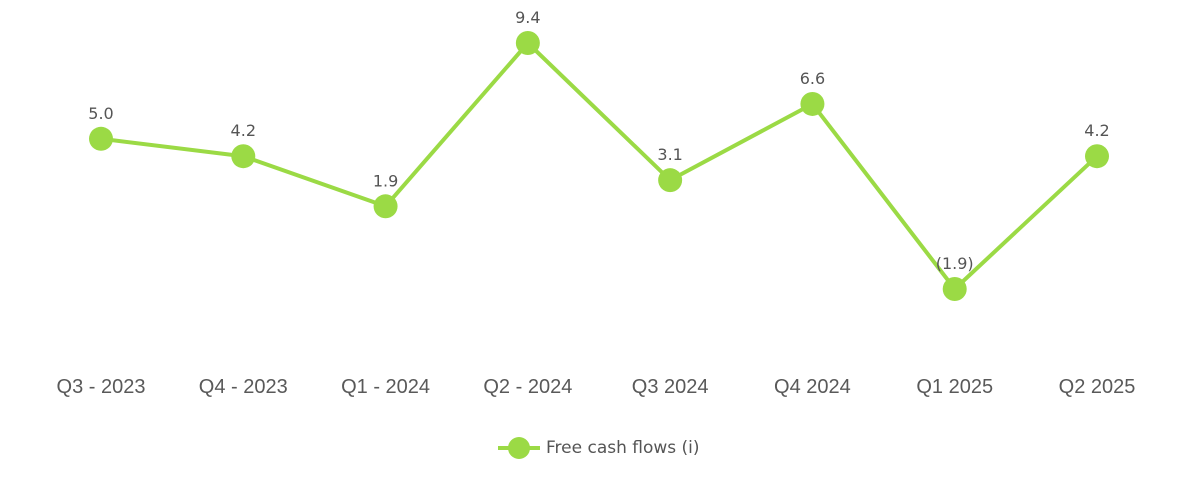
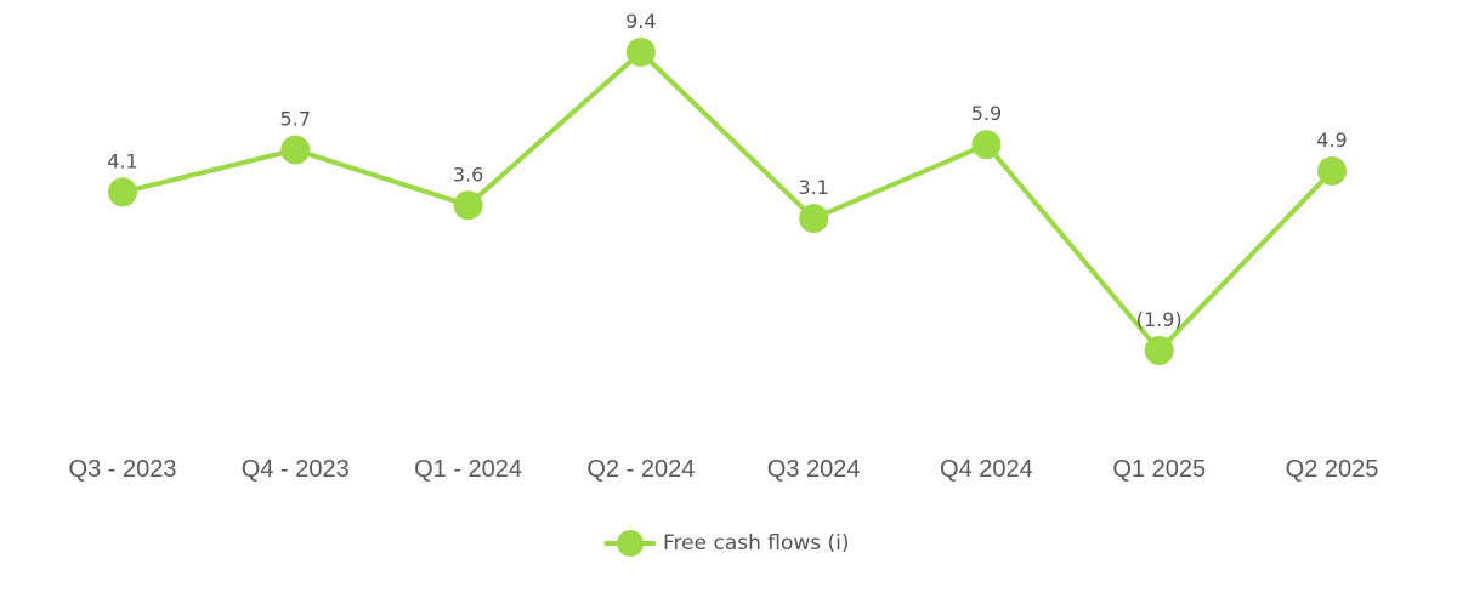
Q3 - 2023: 5.0 -> 4.1
Q4 - 2023: 4.2 -> 5.7
Q1 - 2024: 1.9 -> 3.6
Q4 2024: 6.6 -> 5.9
Q2 2025: 4.2 -> 4.9
